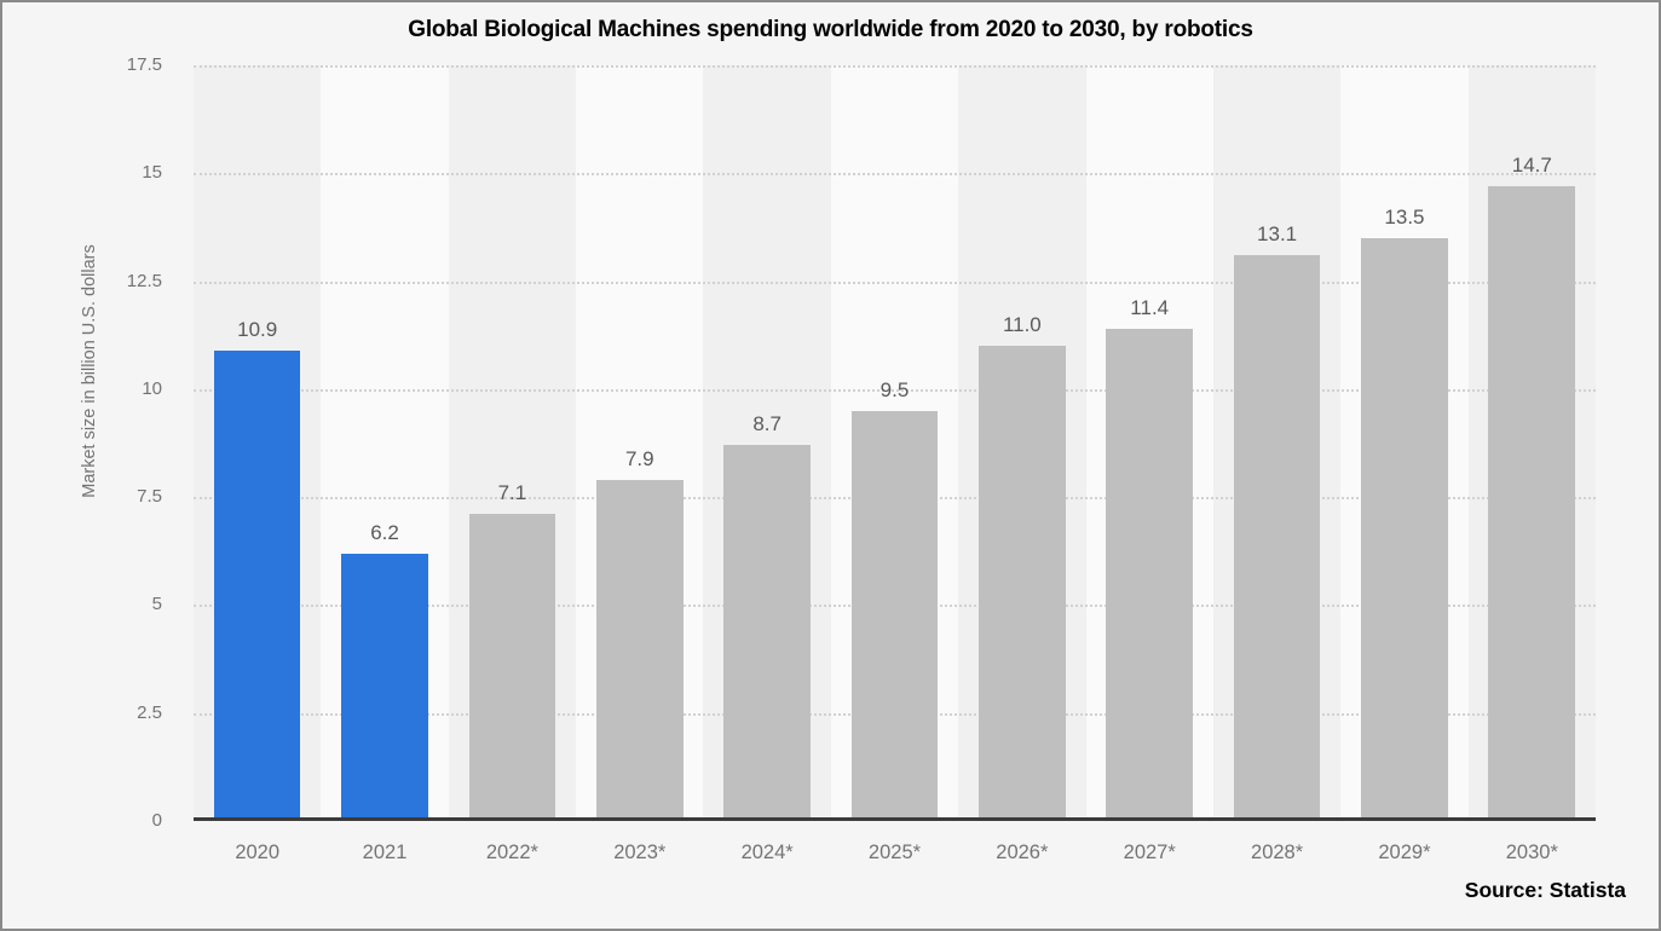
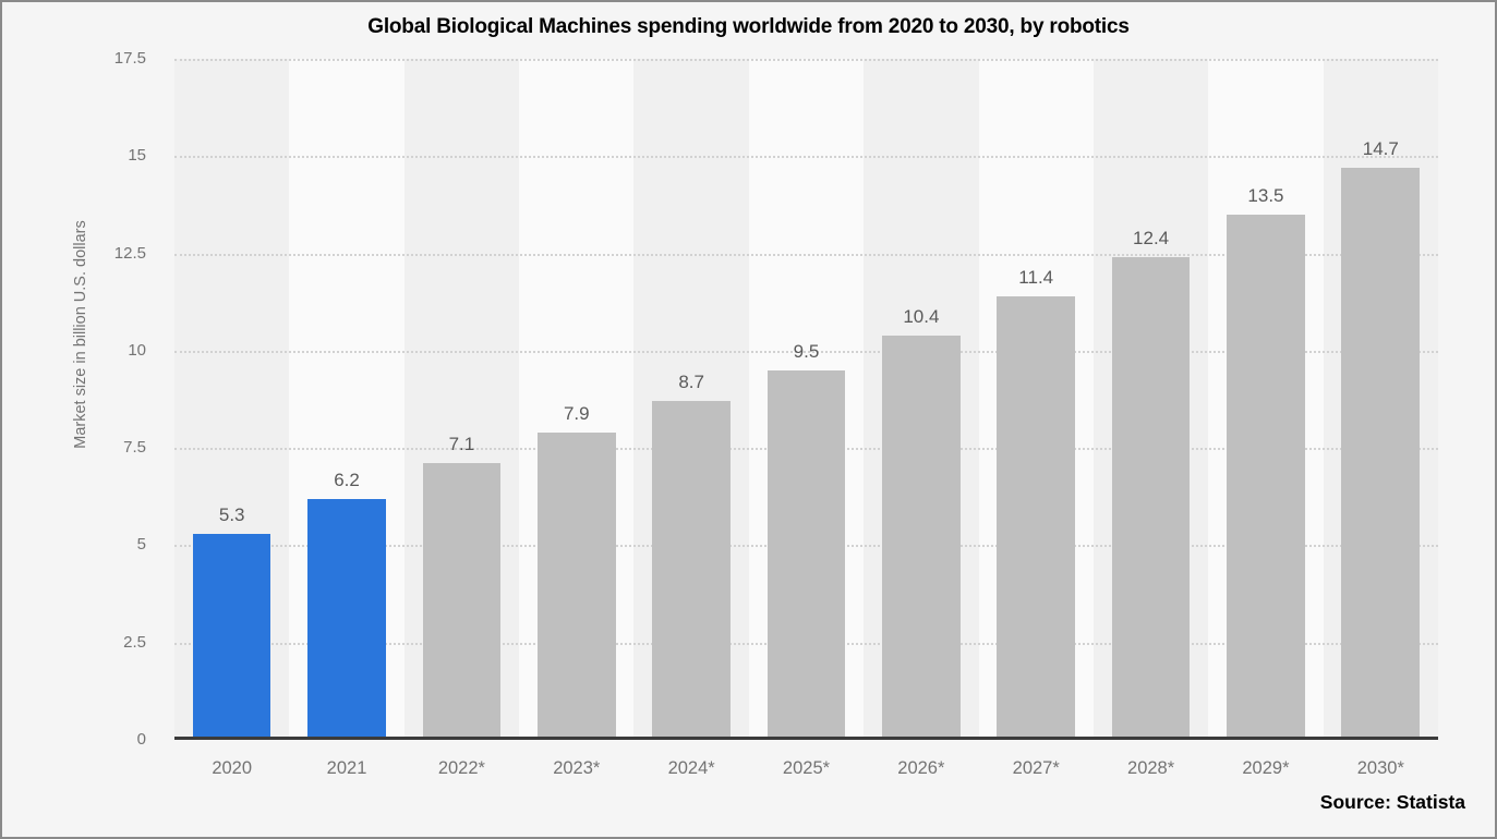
2020: 10.9 -> 5.3
2026*: 11.0 -> 10.4
2028*: 13.1 -> 12.4
